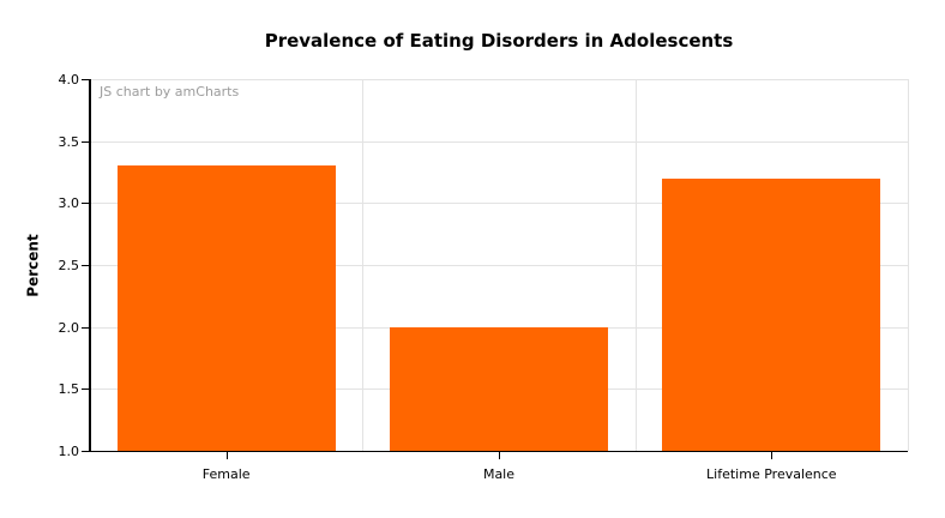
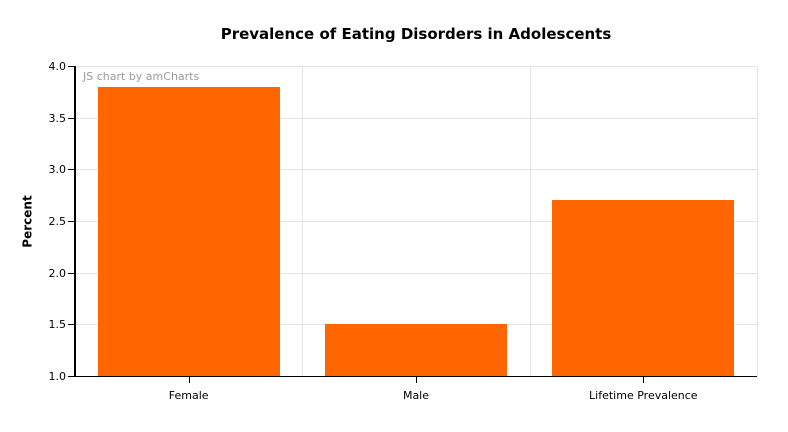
Female: 3.3 -> 3.8
Male: 2.0 -> 1.5
Lifetime Prevalence: 3.2 -> 2.7
